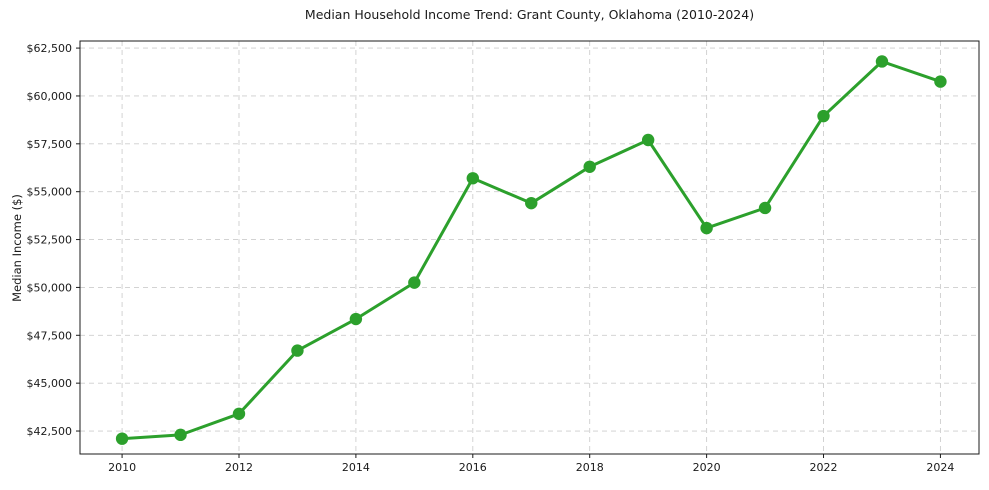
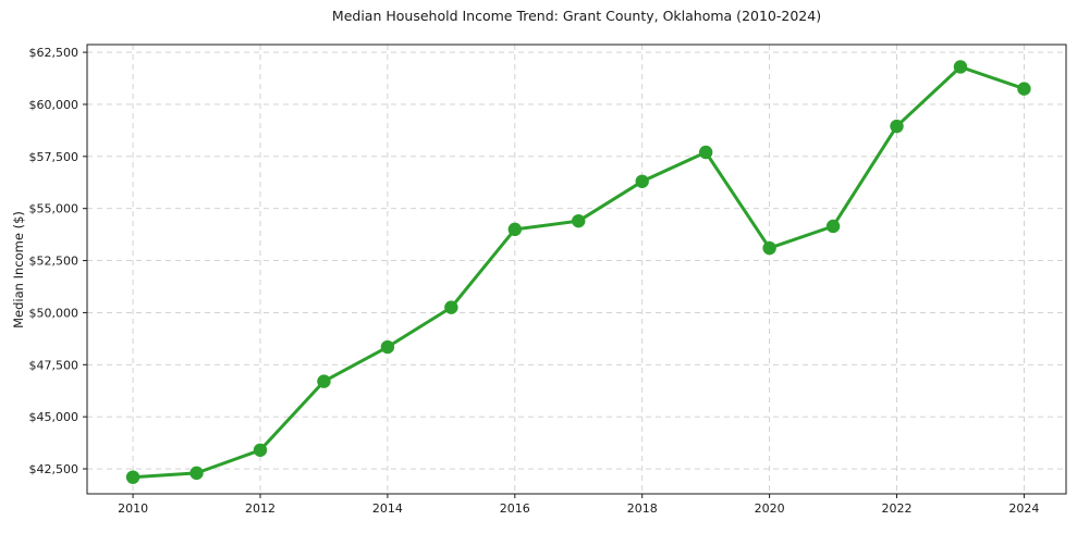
2016: $55700 -> $54000
